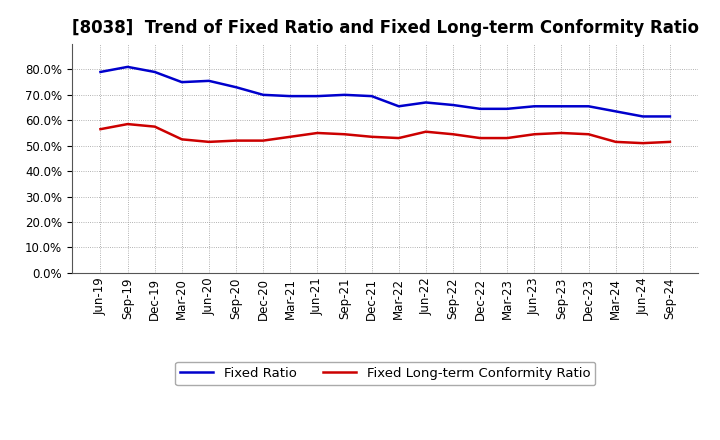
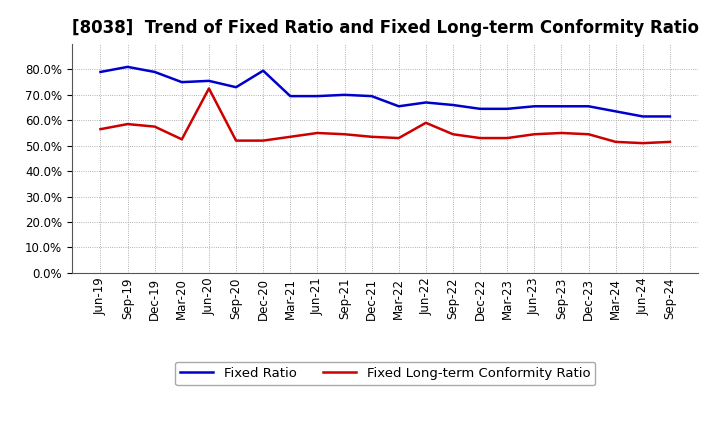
Fixed Long-term Conformity Ratio/Jun-20: 51.5% -> 72.5%
Fixed Ratio/Dec-20: 70.0% -> 79.5%
Fixed Long-term Conformity Ratio/Jun-22: 55.5% -> 59.0%
